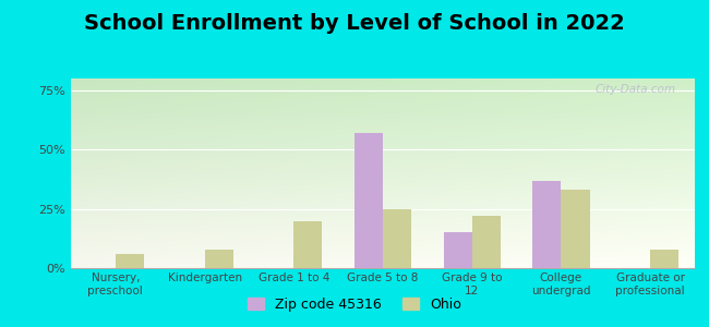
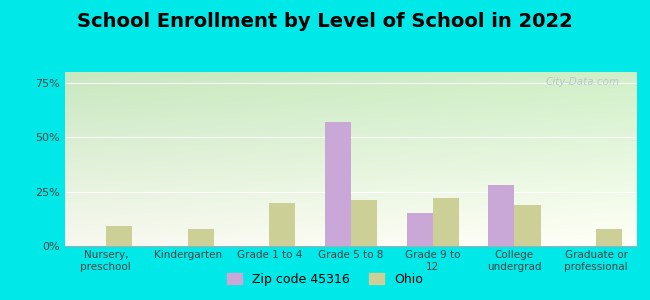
Ohio/Nursery, preschool: 6% -> 9%
Ohio/Grade 5 to 8: 25% -> 21%
Zip code 45316/College undergrad: 37% -> 28%
Ohio/College undergrad: 33% -> 19%
